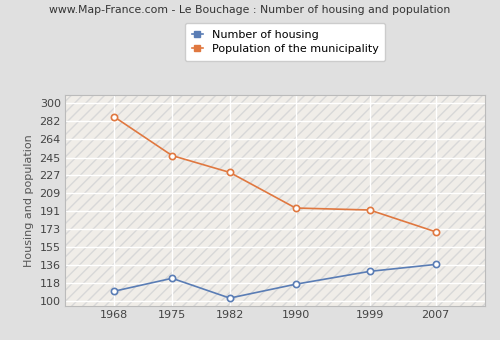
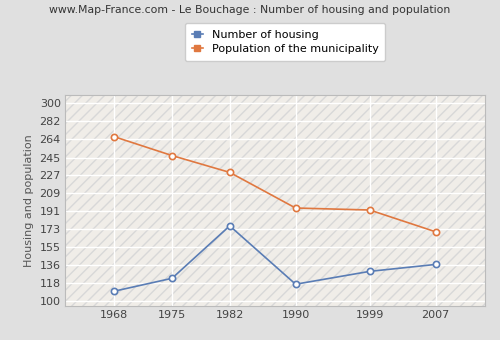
Population of the municipality/1968: 286 -> 266
Number of housing/1982: 103 -> 176
